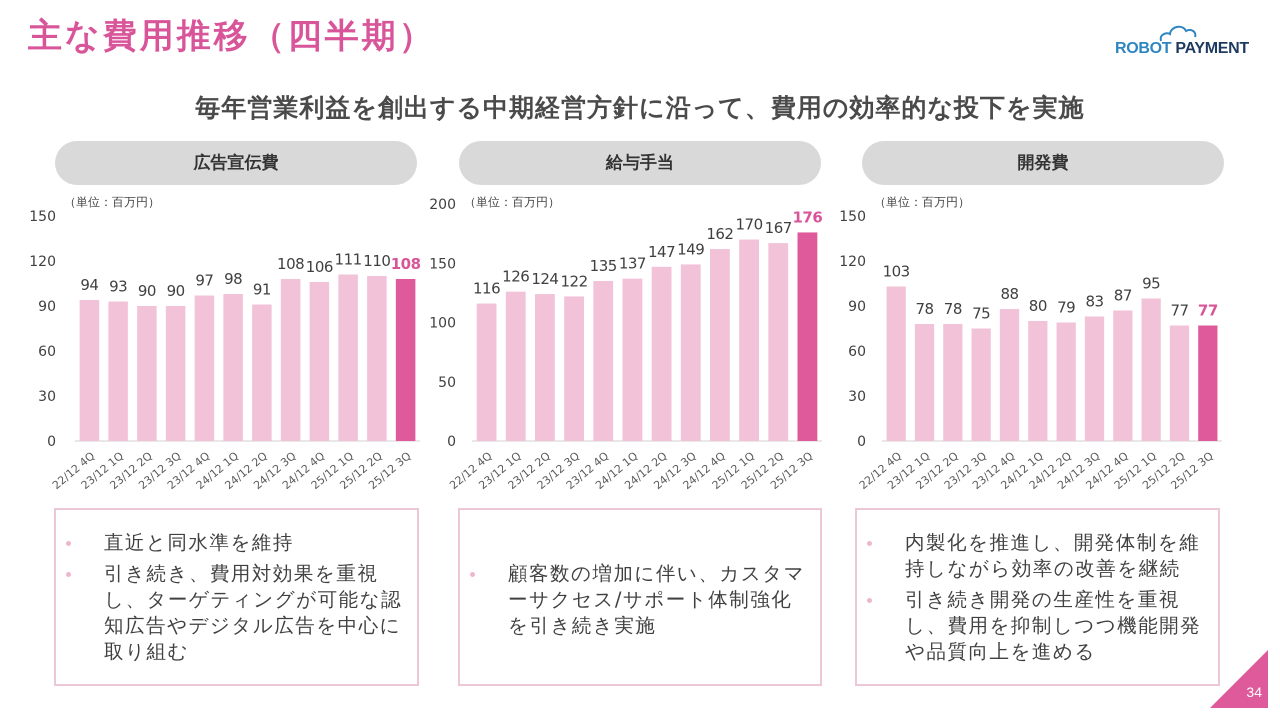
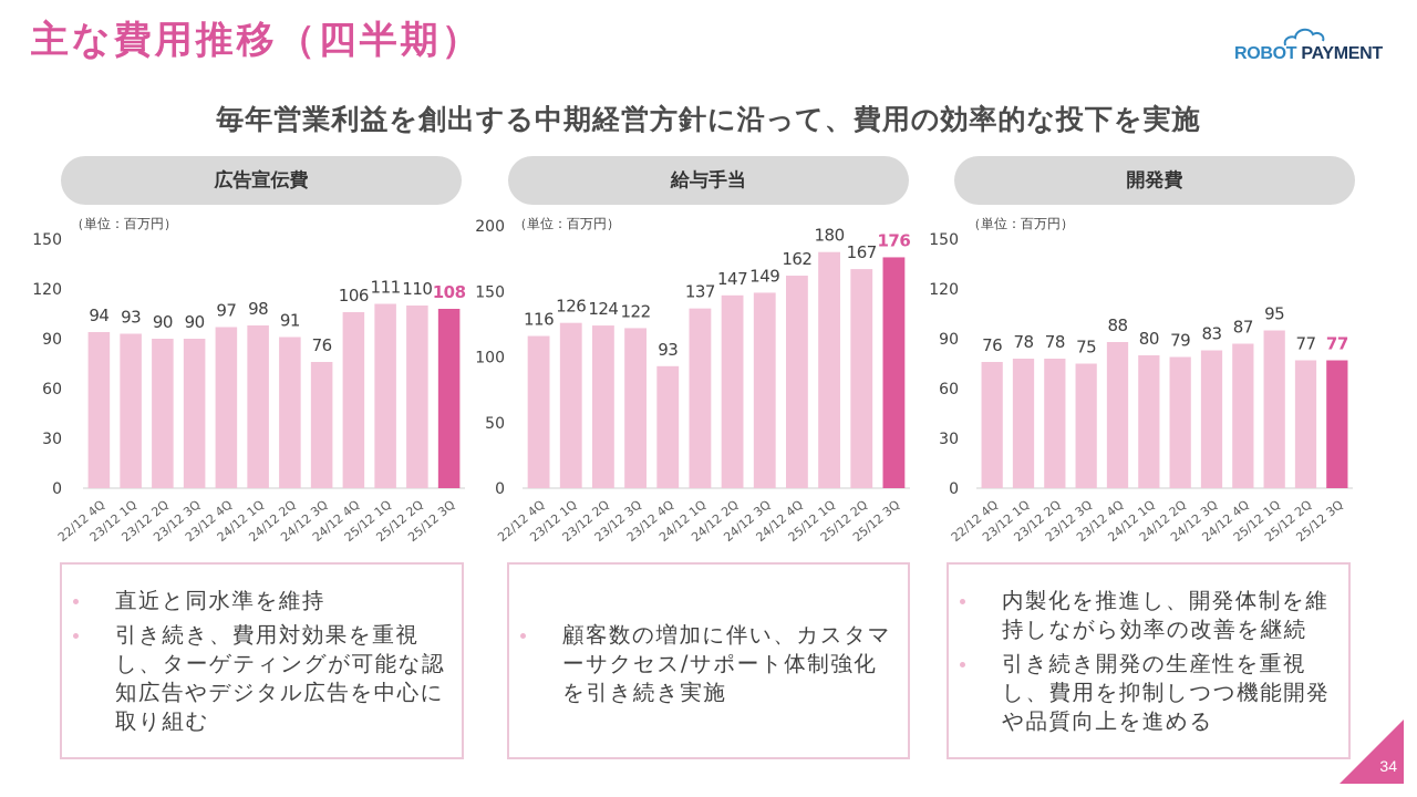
広告宣伝費/24/12 3Q: 108 -> 76
給与手当/23/12 4Q: 135 -> 93
給与手当/25/12 1Q: 170 -> 180
開発費/22/12 4Q: 103 -> 76
